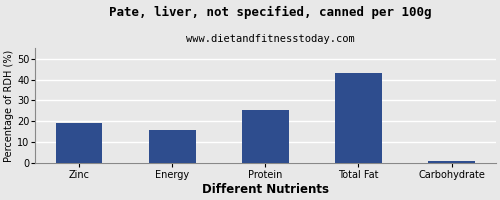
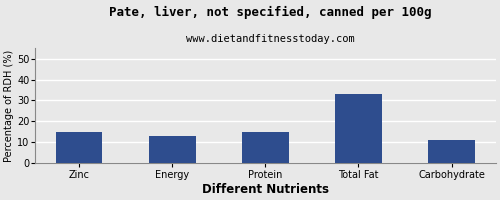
Zinc: 19.0 -> 15.0
Energy: 16.0 -> 13.0
Protein: 25.5 -> 15.0
Total Fat: 43.0 -> 33.0
Carbohydrate: 1.0 -> 11.0
